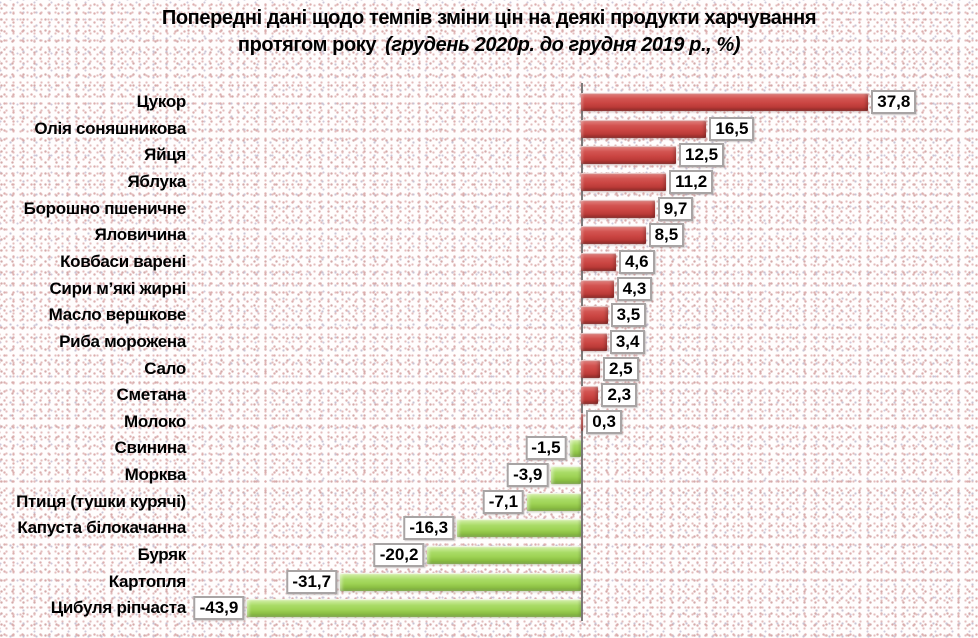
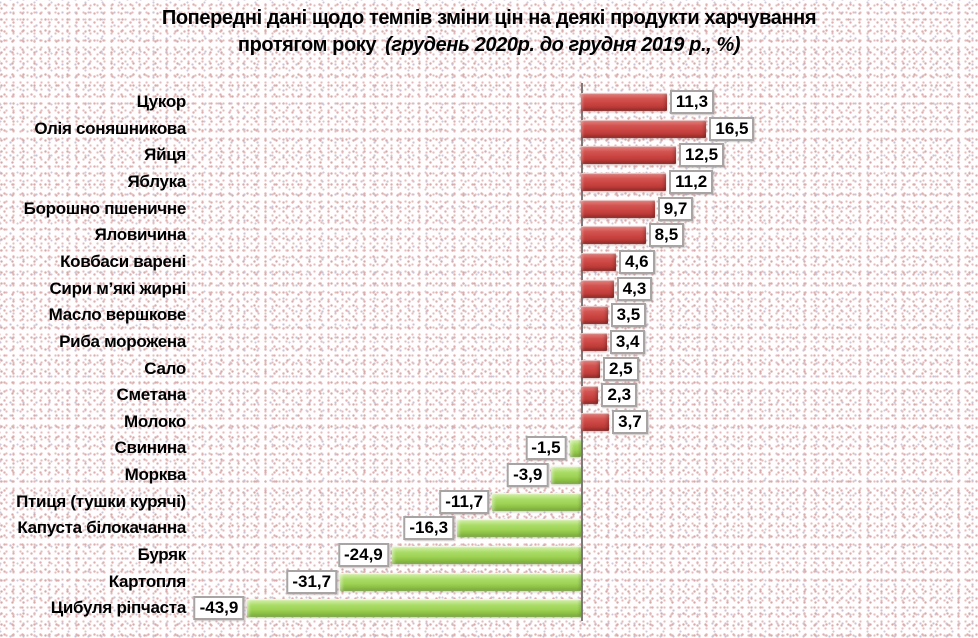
Цукор: 37,8 -> 11,3
Молоко: 0,3 -> 3,7
Птиця (тушки курячі): -7,1 -> -11,7
Буряк: -20,2 -> -24,9
